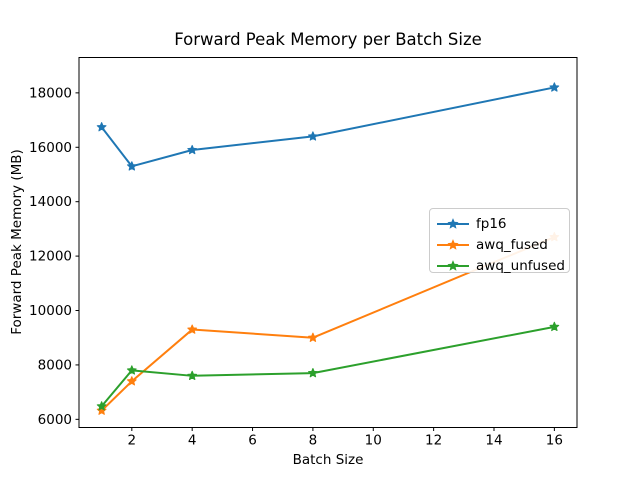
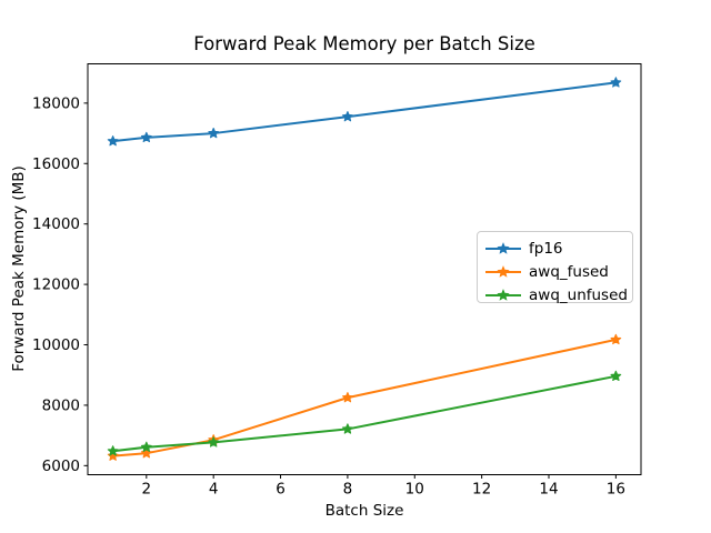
fp16/2: 15300 -> 16900
awq_fused/2: 7400 -> 6400
awq_unfused/2: 7800 -> 6600
fp16/4: 15900 -> 17000
awq_fused/4: 9300 -> 6800
awq_unfused/4: 7600 -> 6800
fp16/8: 16400 -> 17600
awq_fused/8: 9000 -> 8200
awq_unfused/8: 7700 -> 7200
fp16/16: 18200 -> 18700
awq_fused/16: 12700 -> 10200
awq_unfused/16: 9400 -> 9000
